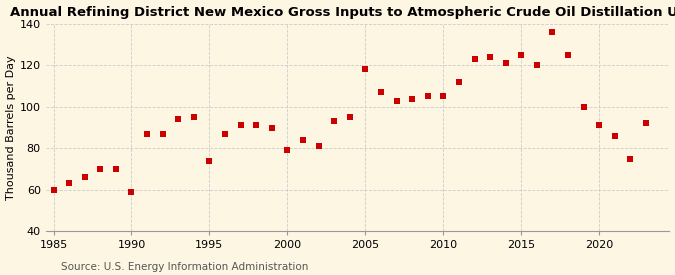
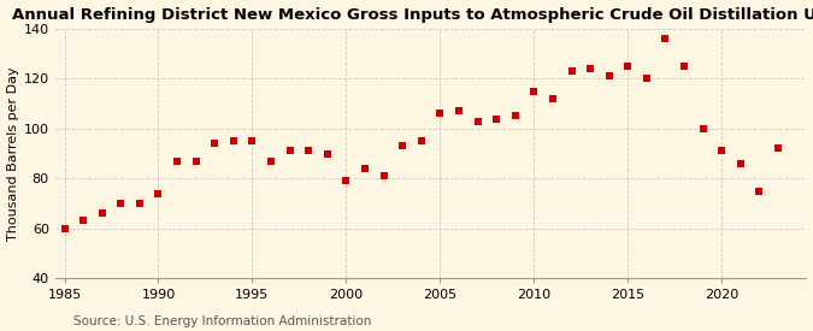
1990: 59 -> 74
1995: 74 -> 95
2005: 118 -> 106
2010: 105 -> 115
